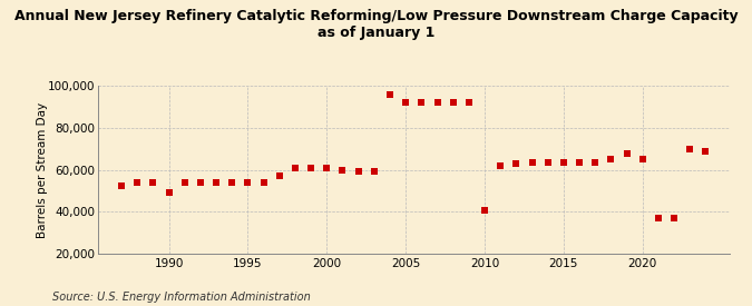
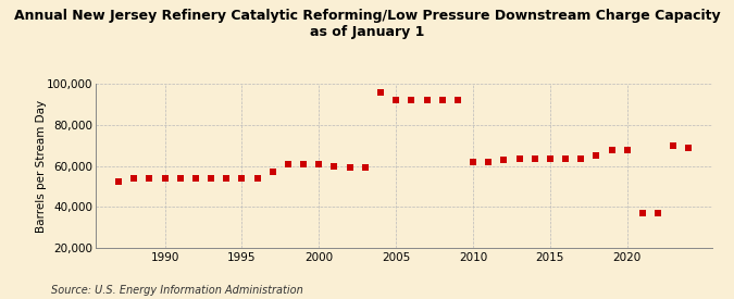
1990: 49,000 -> 54,000
2010: 41,000 -> 62,000
2020: 65,000 -> 68,000
